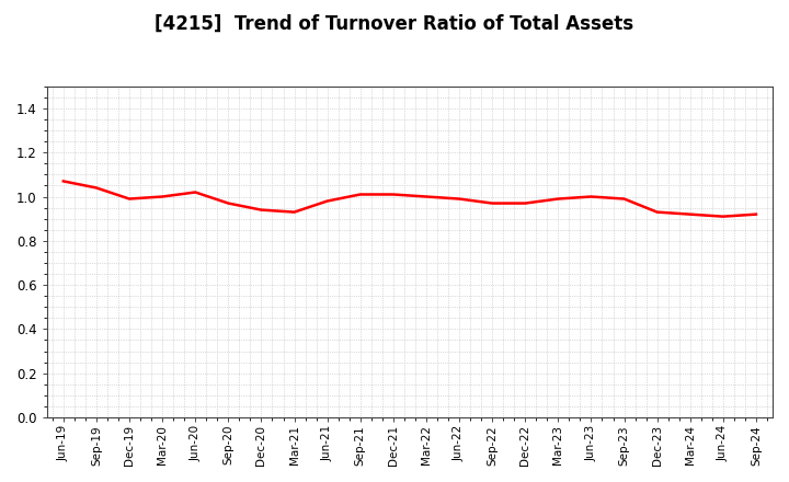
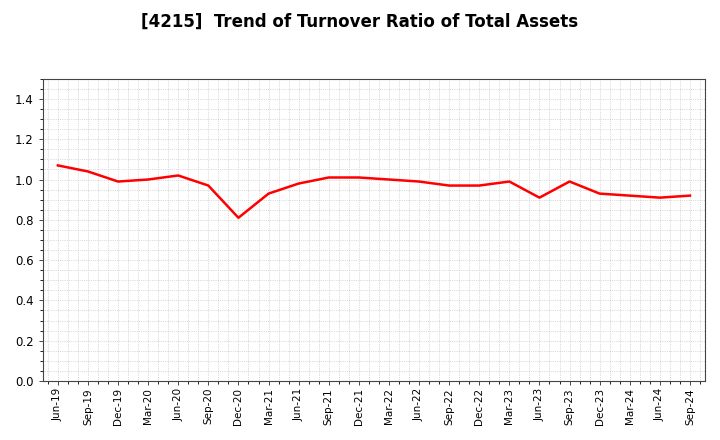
Dec-20: 0.94 -> 0.81
Jun-23: 1.00 -> 0.91
